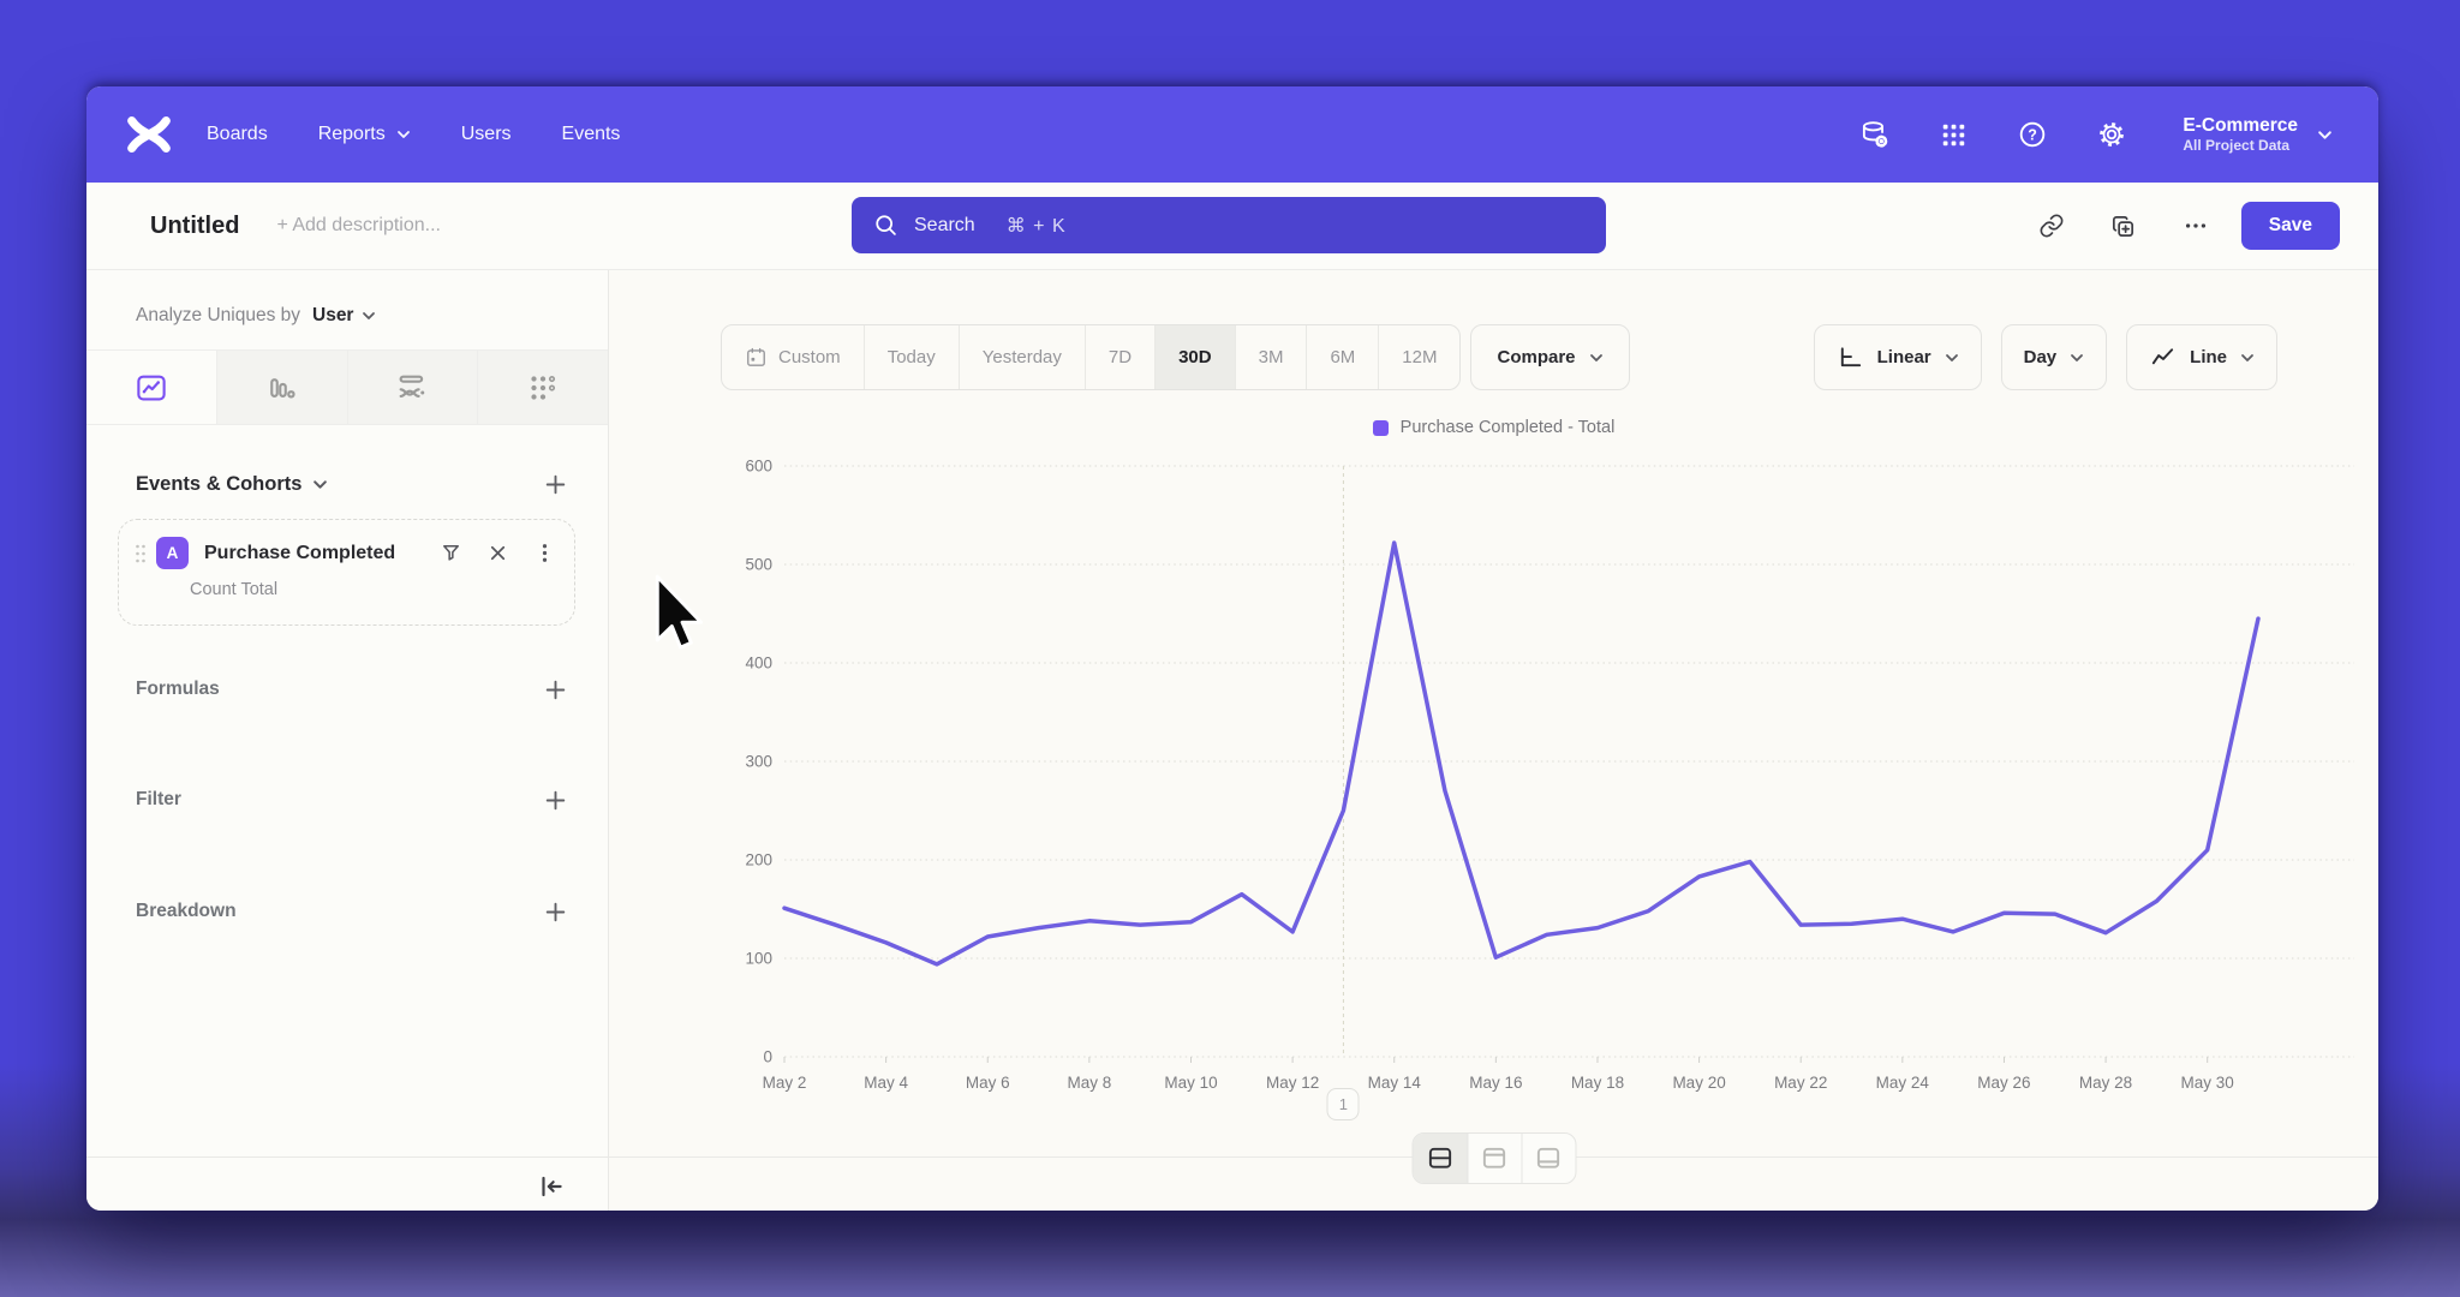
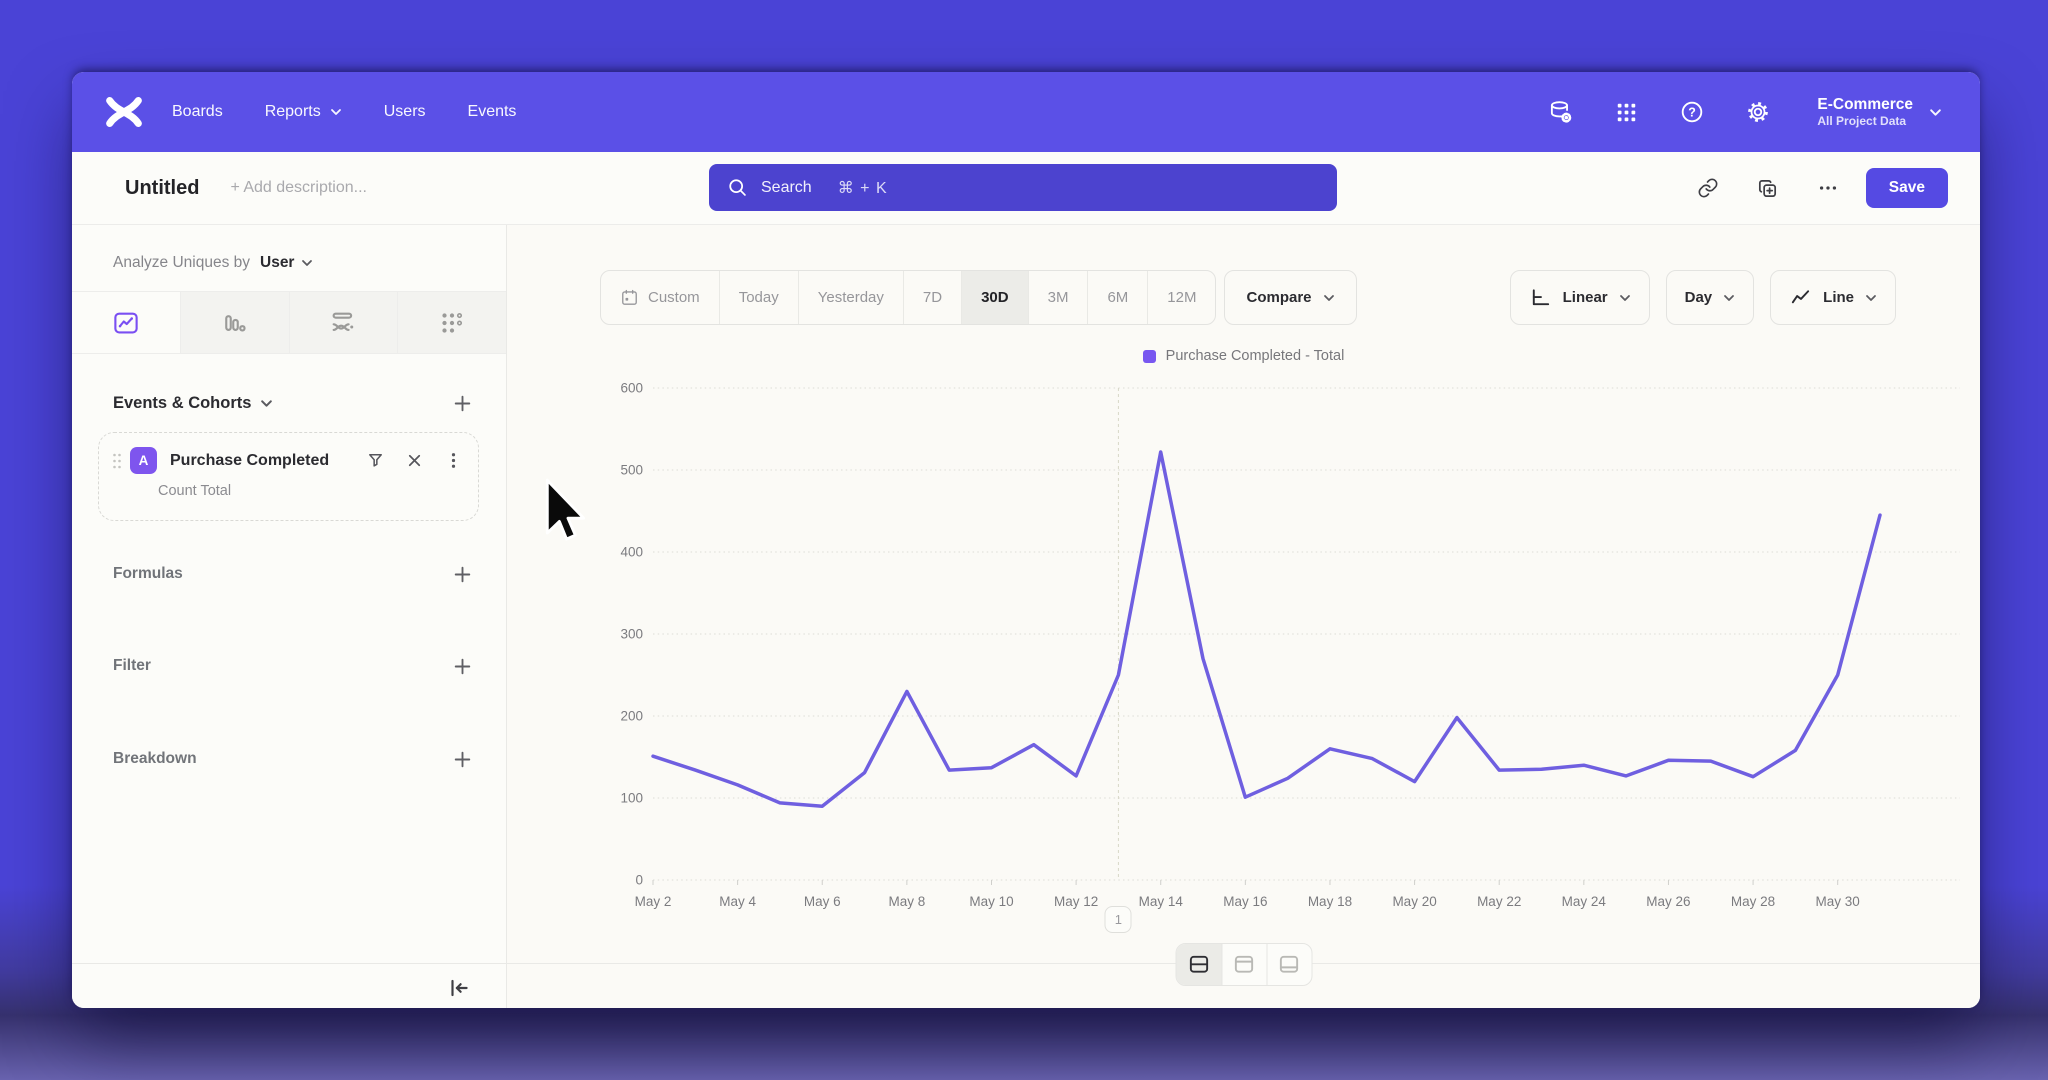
May 6: 120 -> 90
May 8: 140 -> 230
May 18: 130 -> 160
May 20: 180 -> 120
May 30: 210 -> 250
